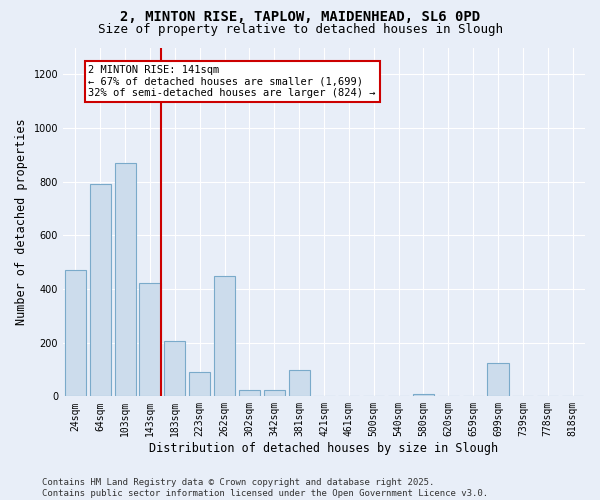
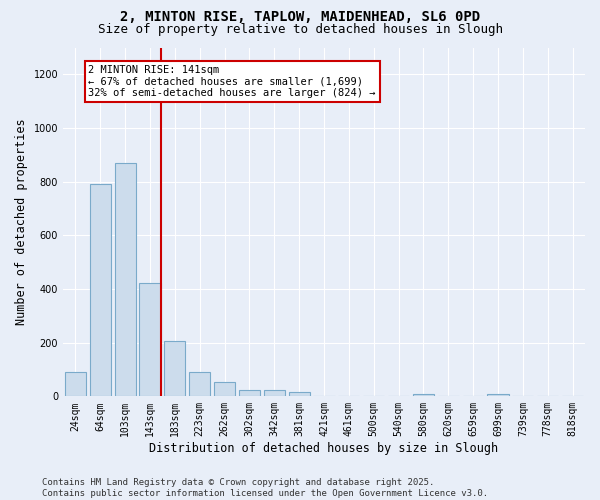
24sqm: 470 -> 90
262sqm: 450 -> 52
381sqm: 100 -> 15
699sqm: 125 -> 10
